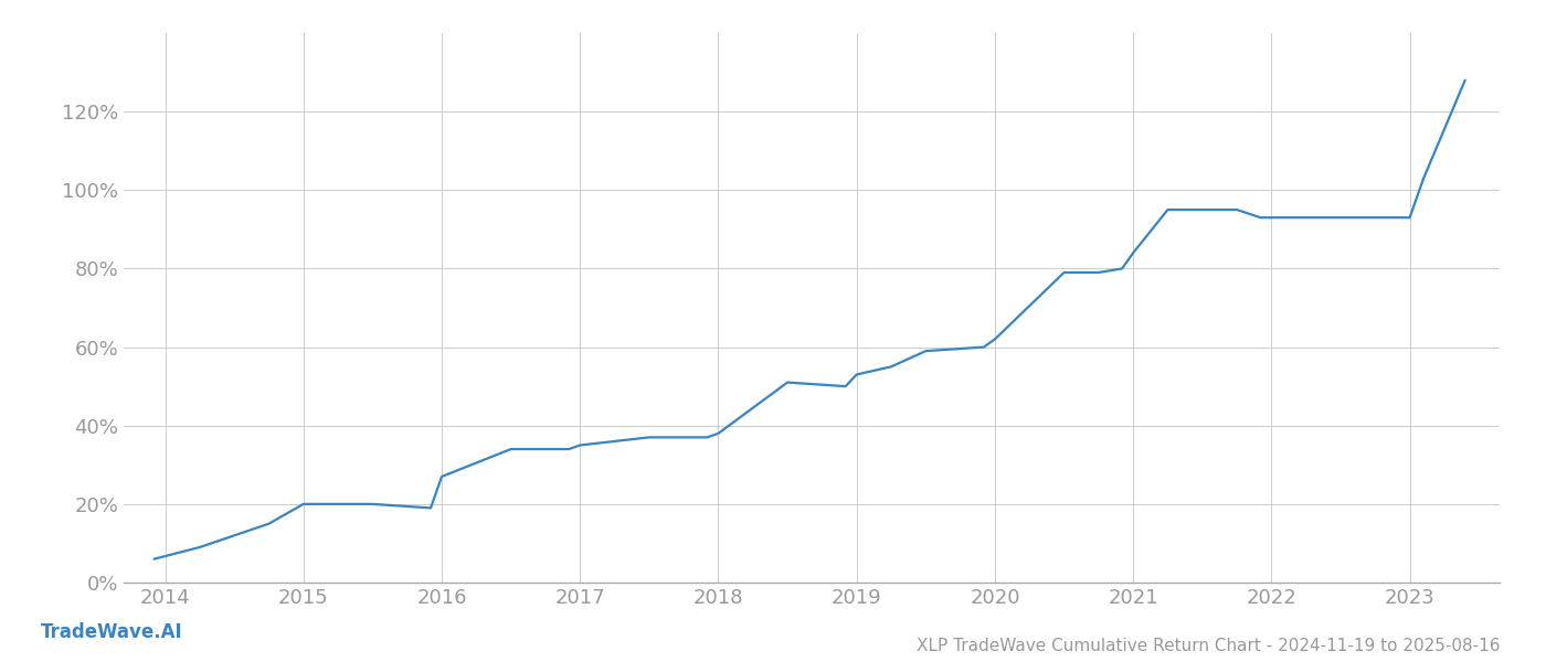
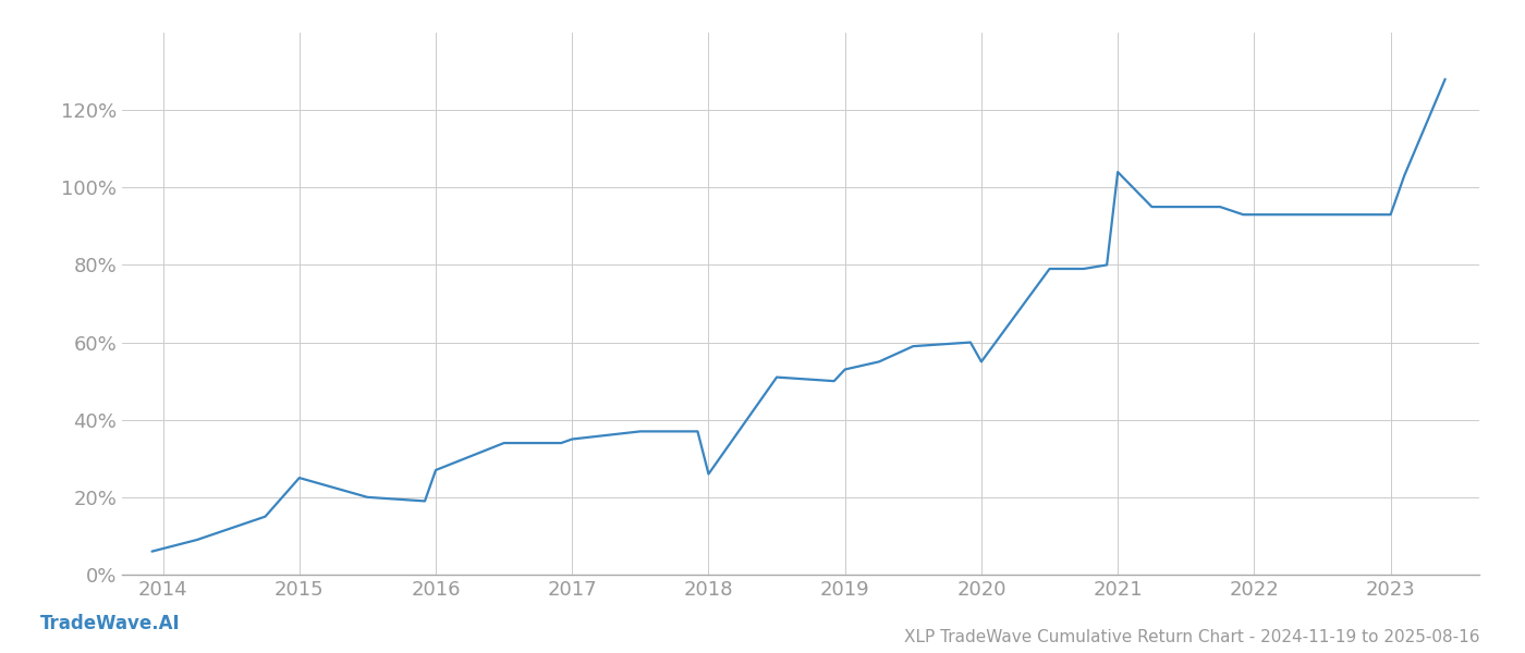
2015: 20% -> 25%
2018: 38% -> 26%
2020: 62% -> 55%
2021: 84% -> 104%
